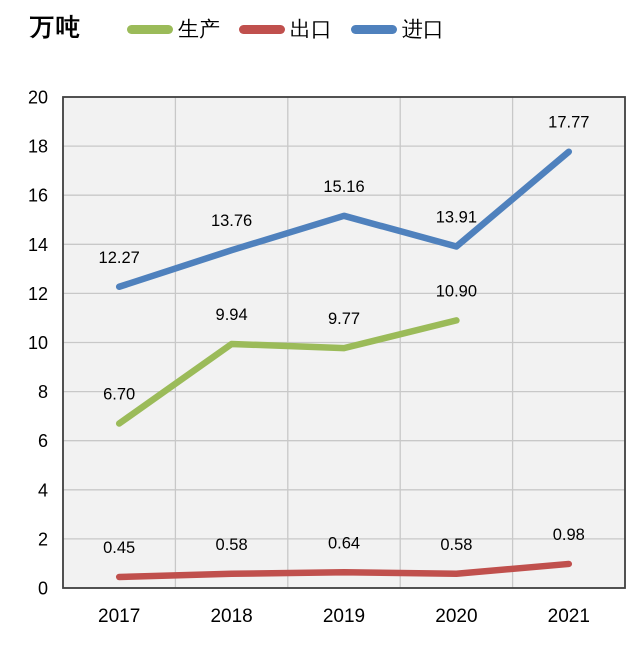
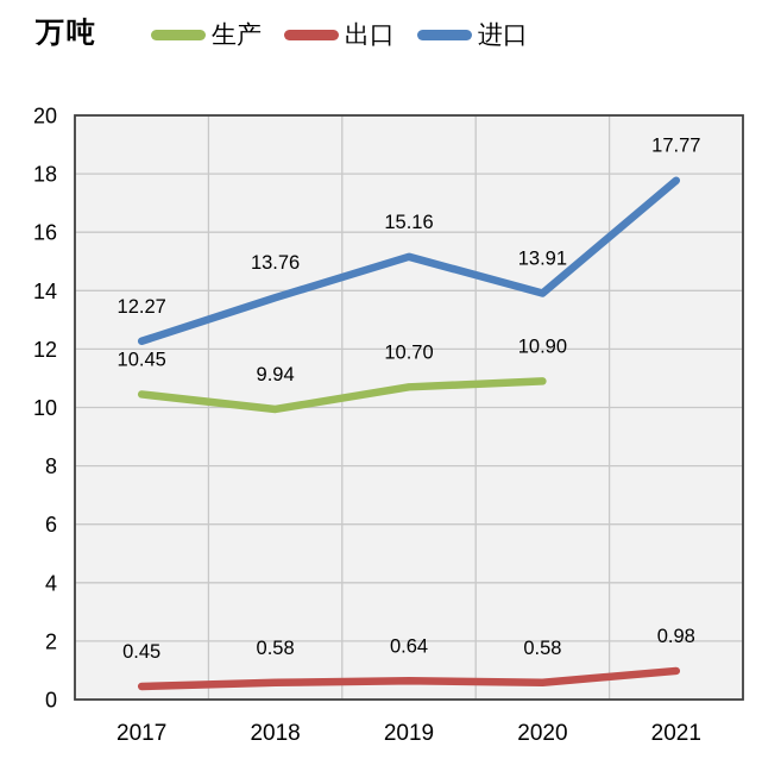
生产/2017: 6.70 -> 10.45
生产/2019: 9.77 -> 10.70
